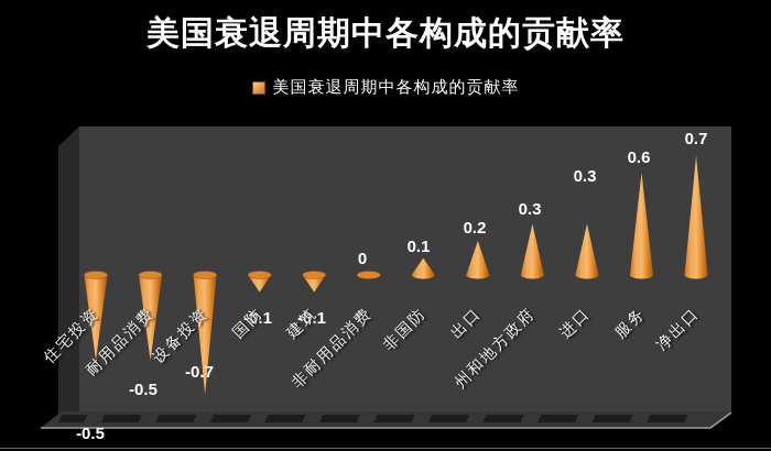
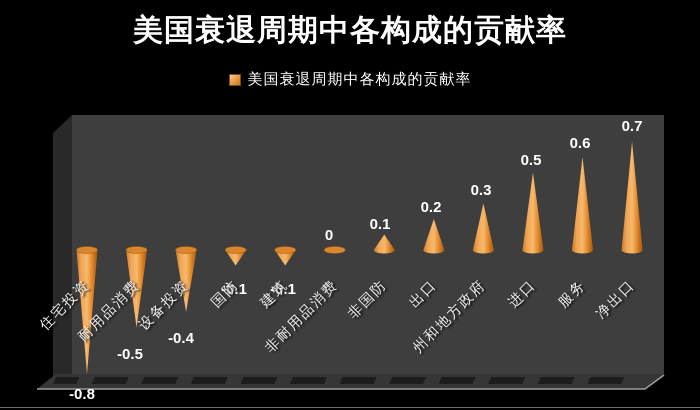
住宅投资: -0.5 -> -0.8
设备投资: -0.7 -> -0.4
进口: 0.3 -> 0.5
